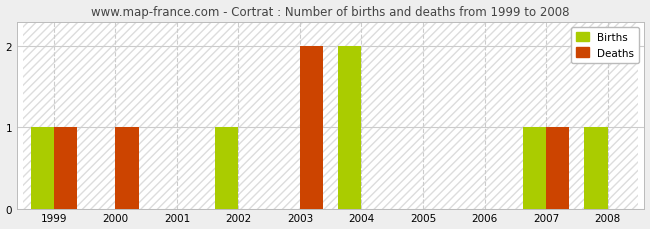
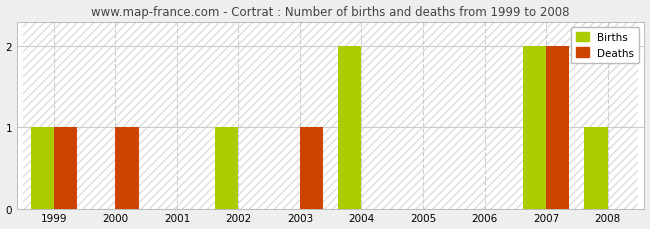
Deaths/2003: 2 -> 1
Births/2007: 1 -> 2
Deaths/2007: 1 -> 2
